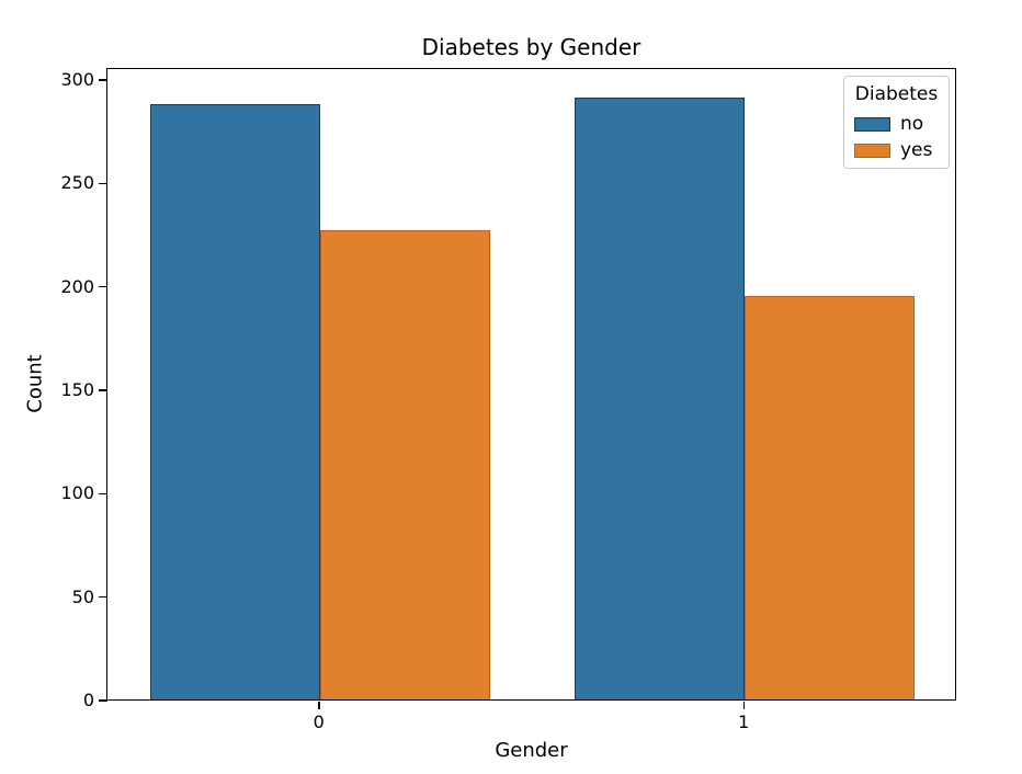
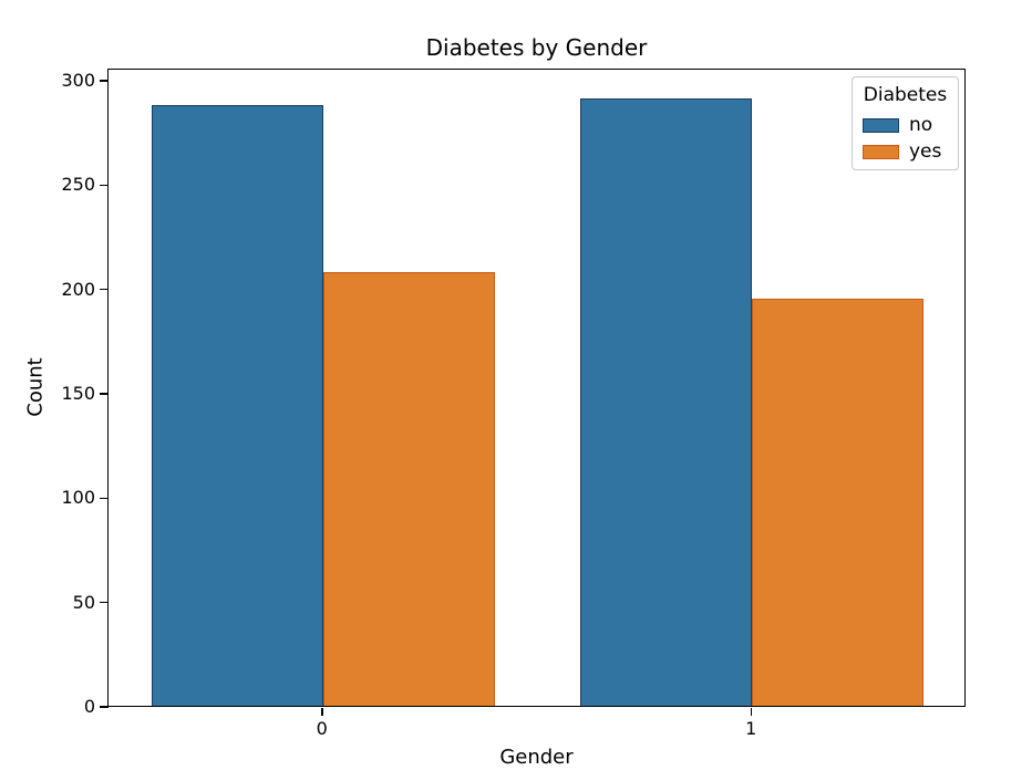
yes/0: 227 -> 208
